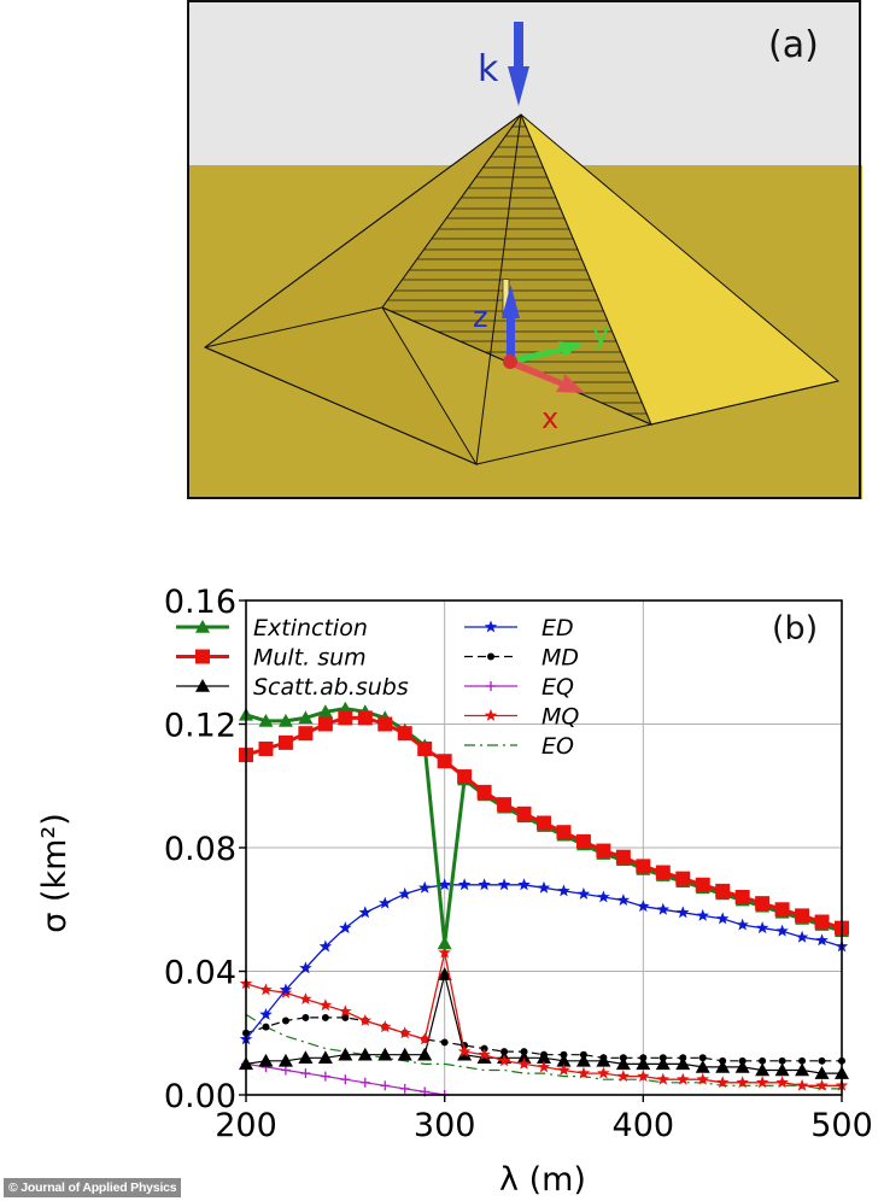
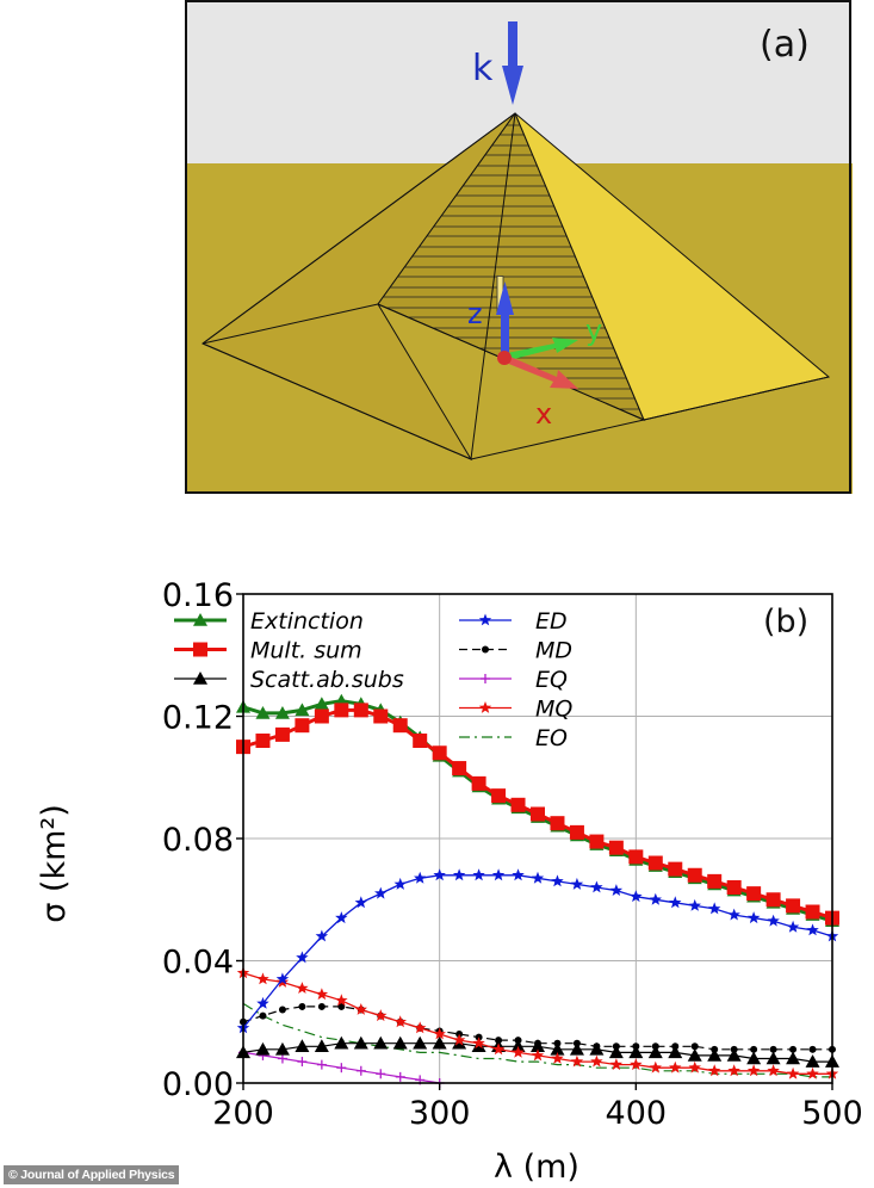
Extinction/300: 0.049 -> 0.107
Scatt. ab. subs/300: 0.039 -> 0.013
MQ/300: 0.046 -> 0.016
